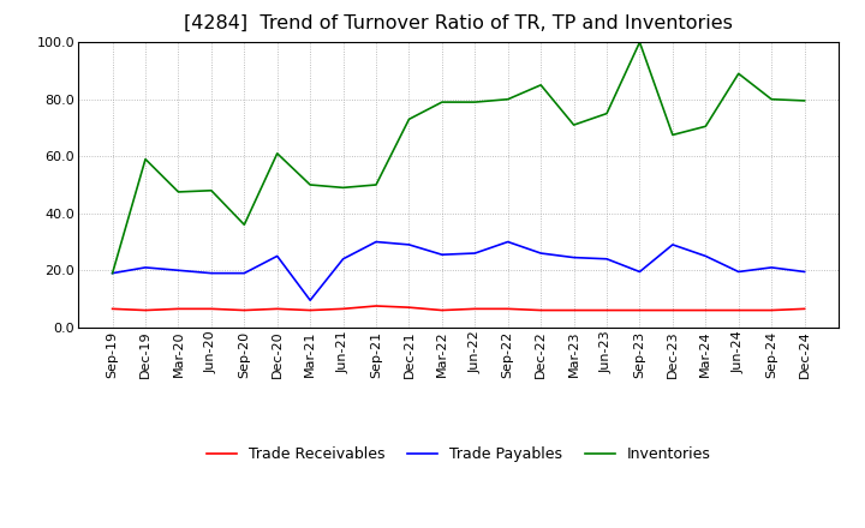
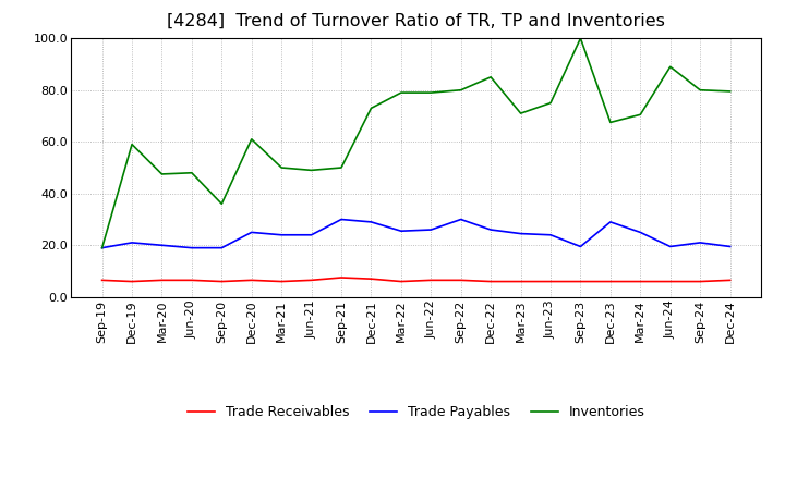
Trade Payables/Mar-21: 9.5 -> 24.0
